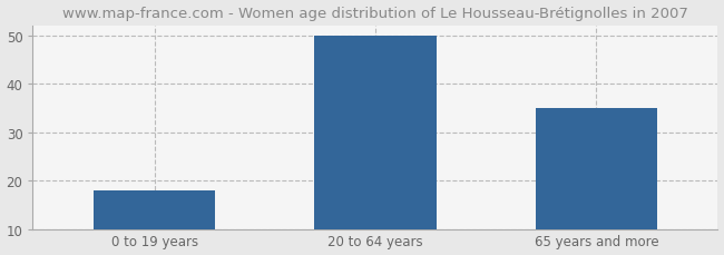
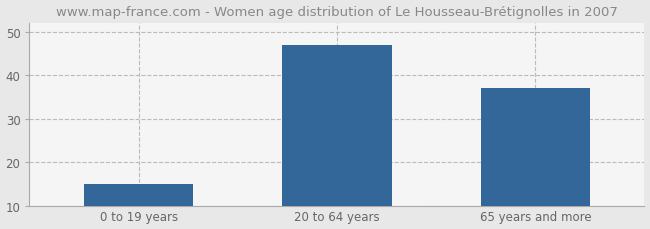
0 to 19 years: 18 -> 15
20 to 64 years: 50 -> 47
65 years and more: 35 -> 37
